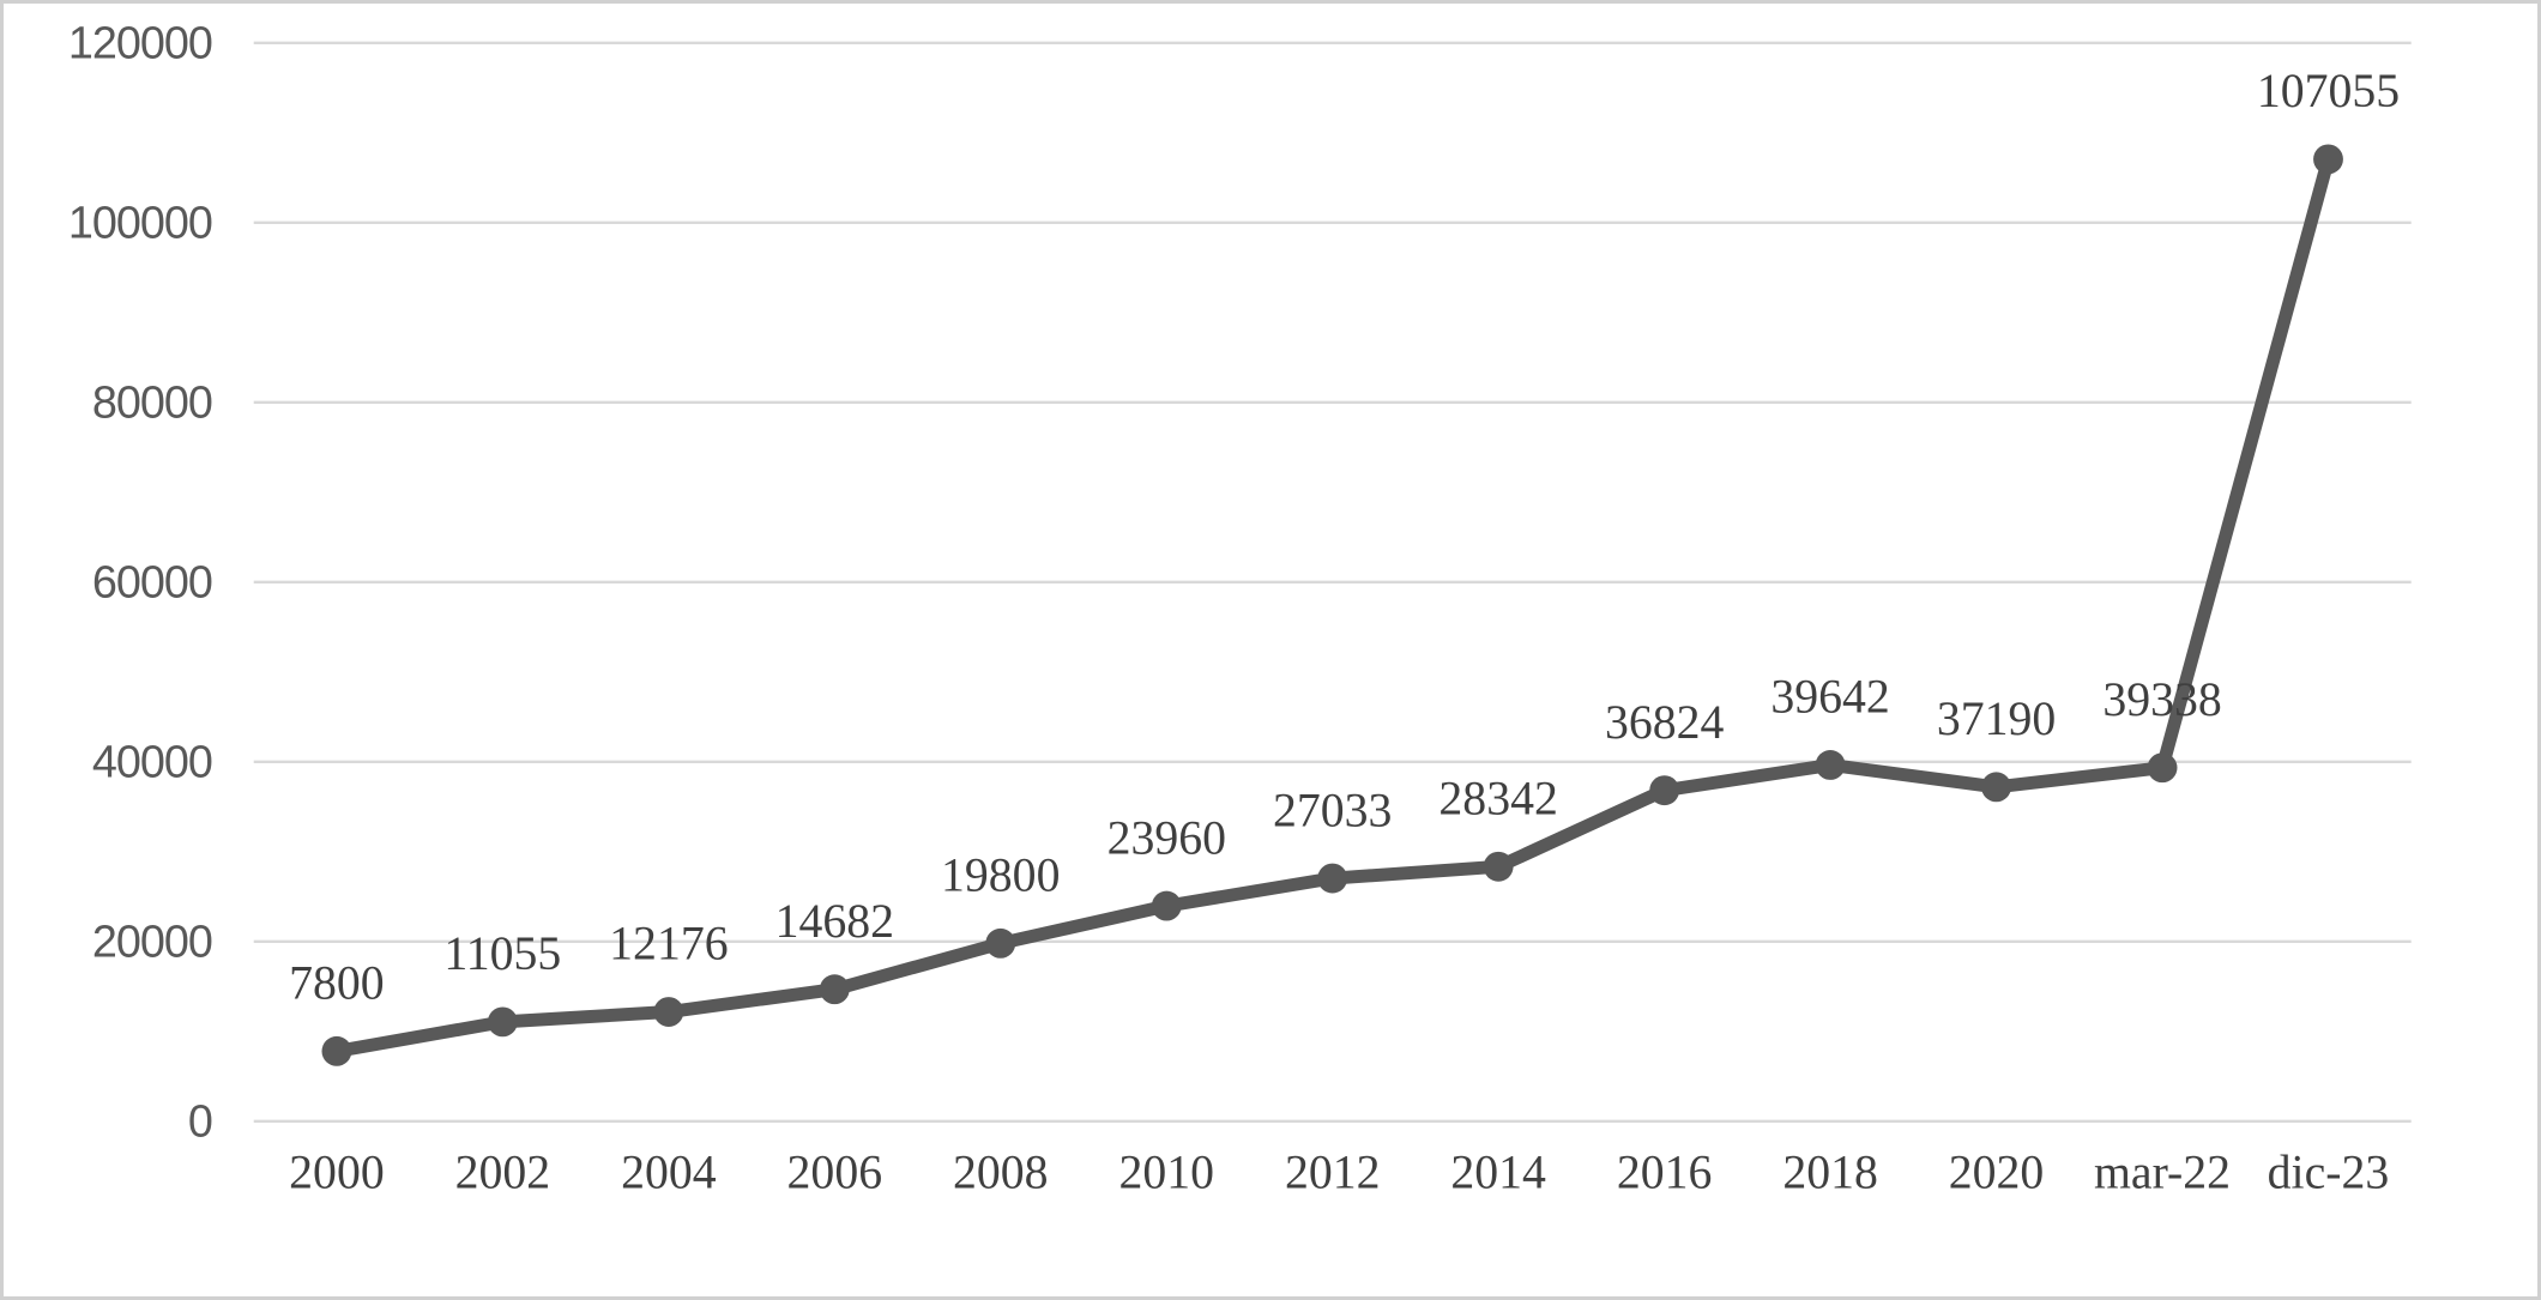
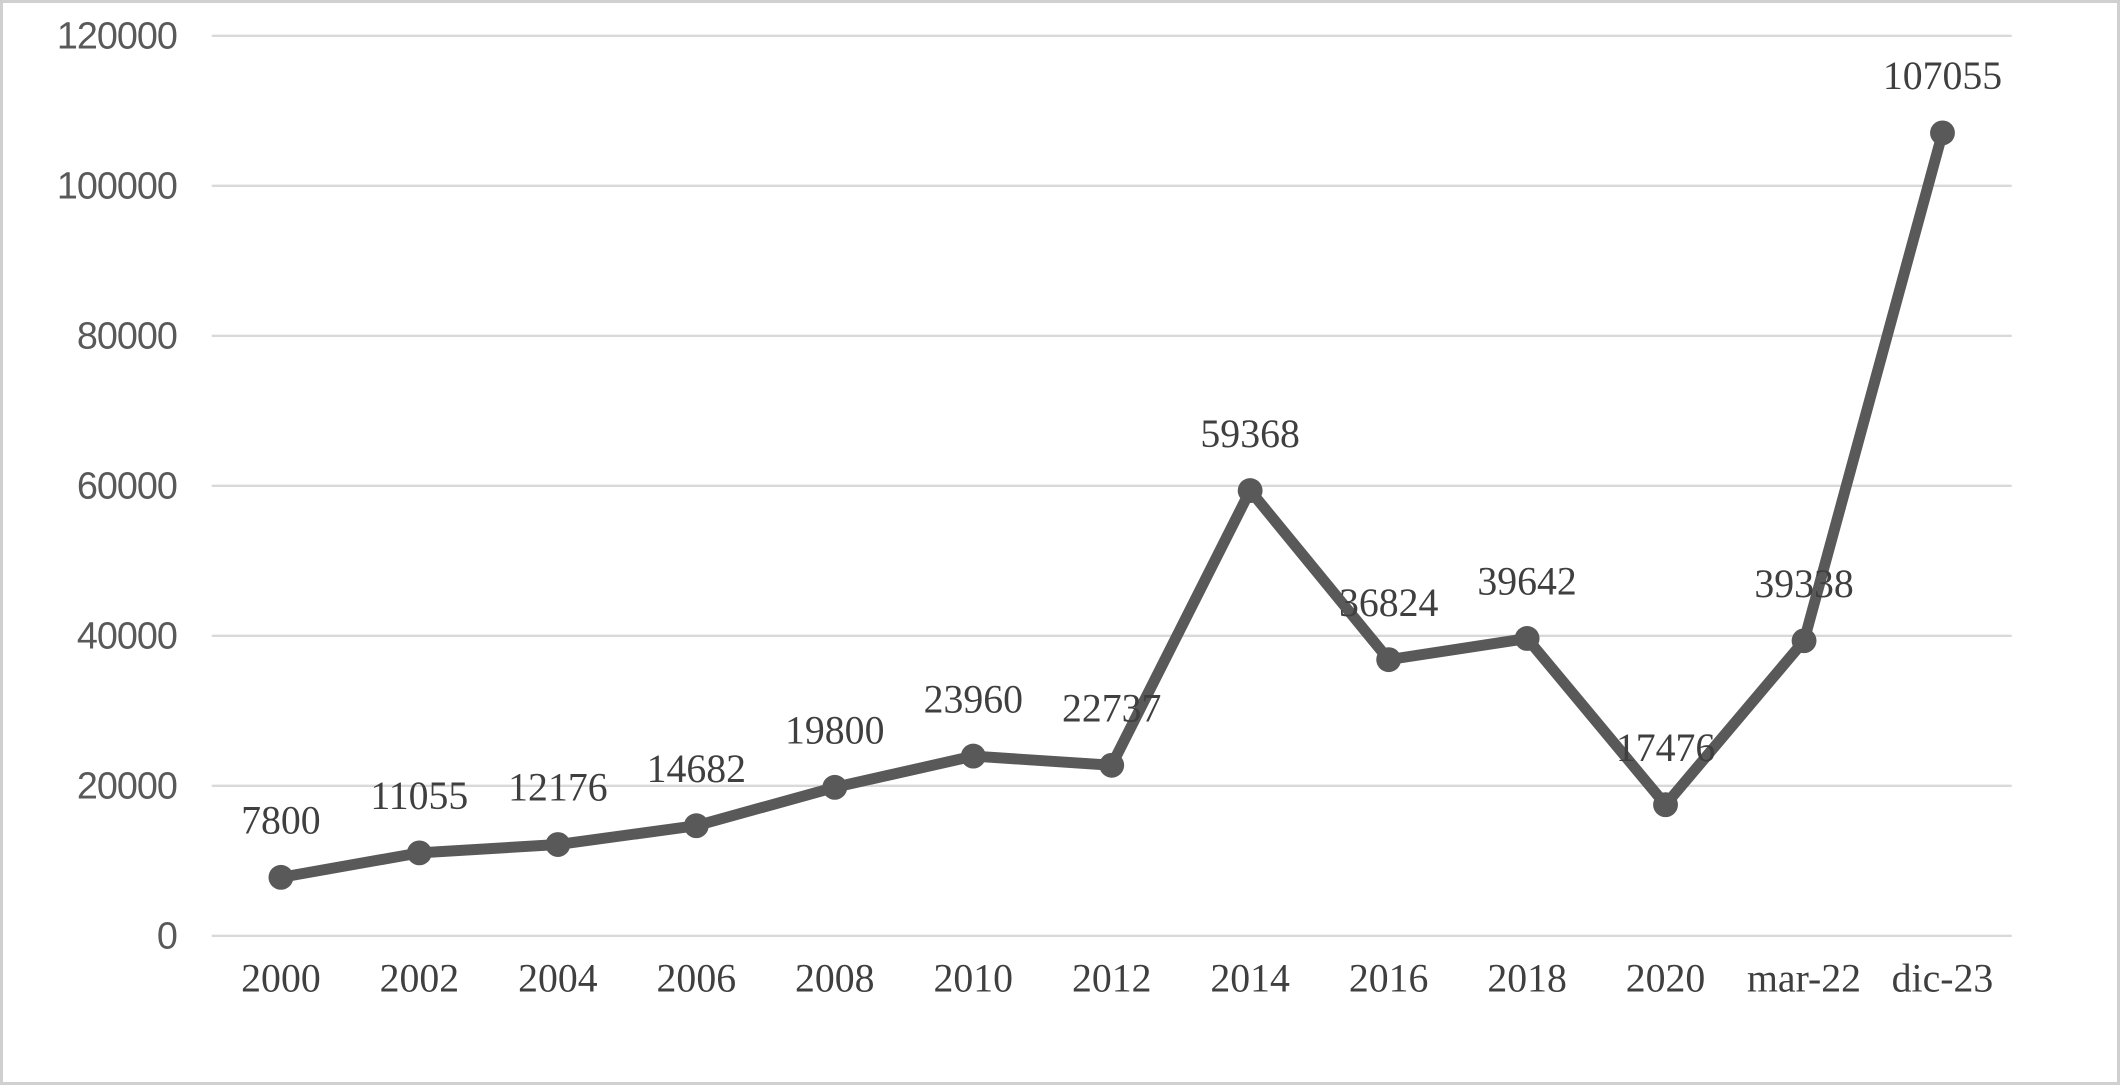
2012: 27033 -> 22737
2014: 28342 -> 59368
2020: 37190 -> 17476
